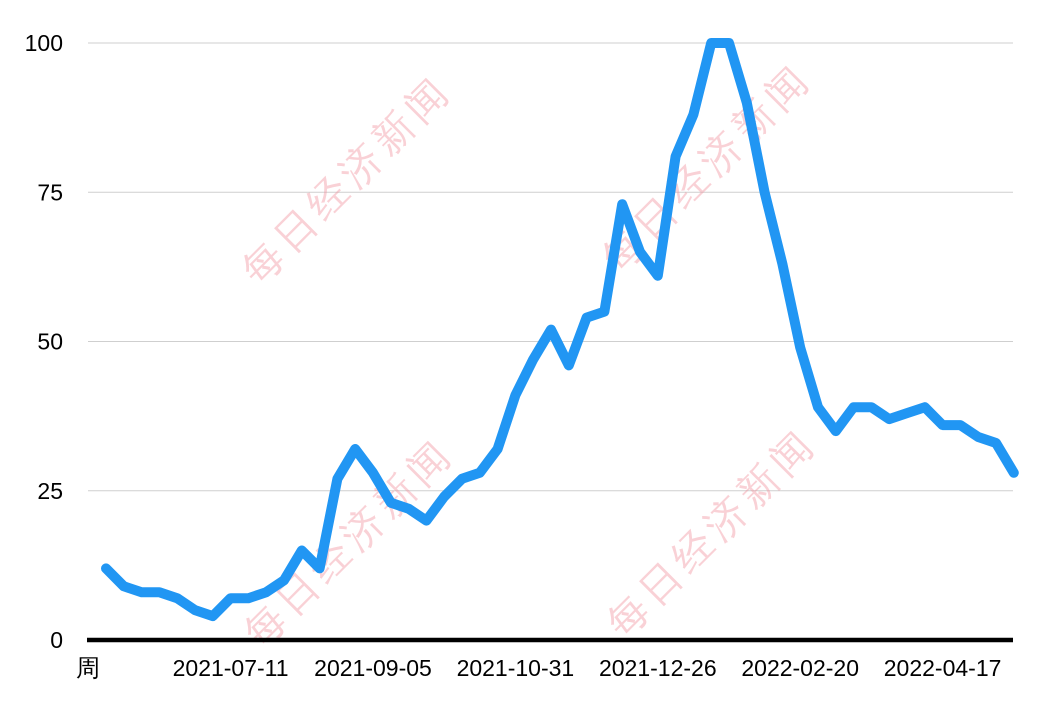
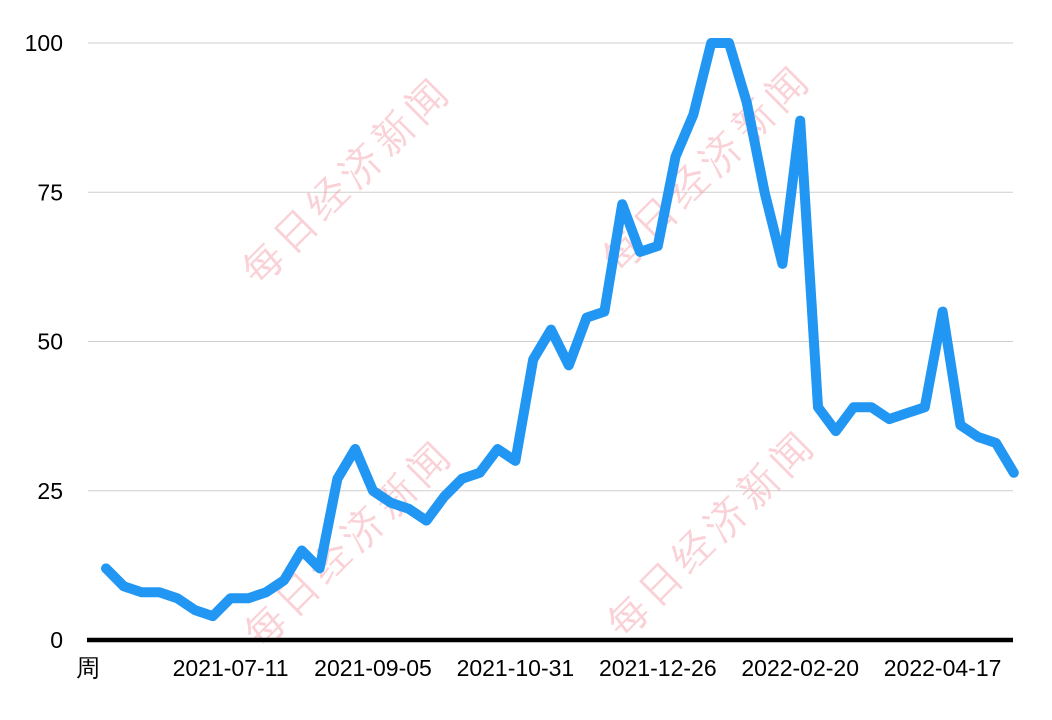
2021-09-05: 28 -> 25
2021-10-31: 41 -> 30
2021-12-26: 61 -> 66
2022-02-20: 49 -> 87
2022-04-17: 36 -> 55
